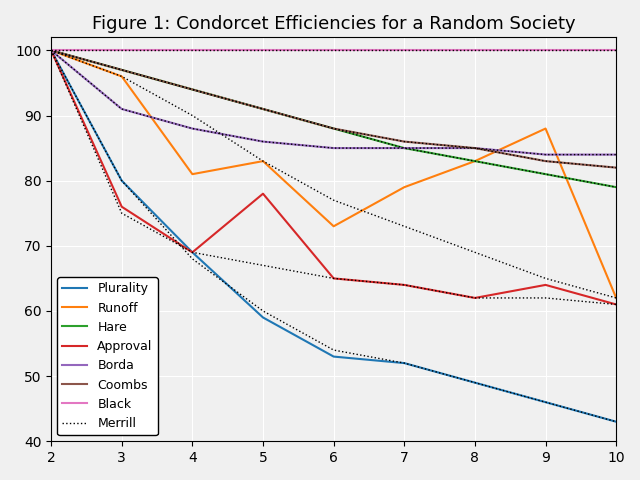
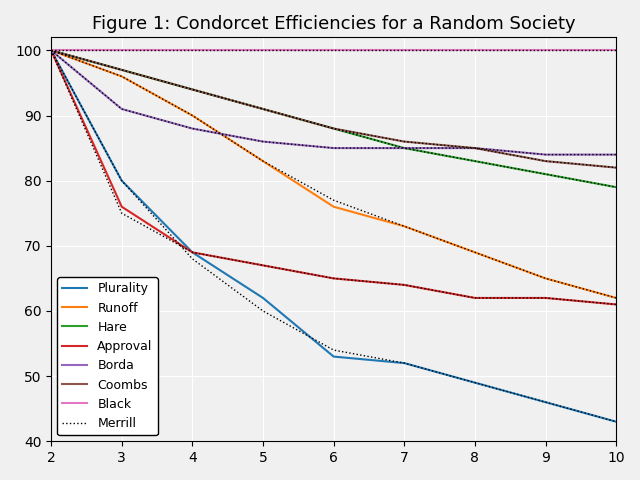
Runoff/4: 81 -> 90
Plurality/5: 59 -> 62
Approval/5: 78 -> 67
Runoff/6: 73 -> 76
Runoff/7: 79 -> 73
Runoff/8: 83 -> 69
Runoff/9: 88 -> 65
Approval/9: 64 -> 62
